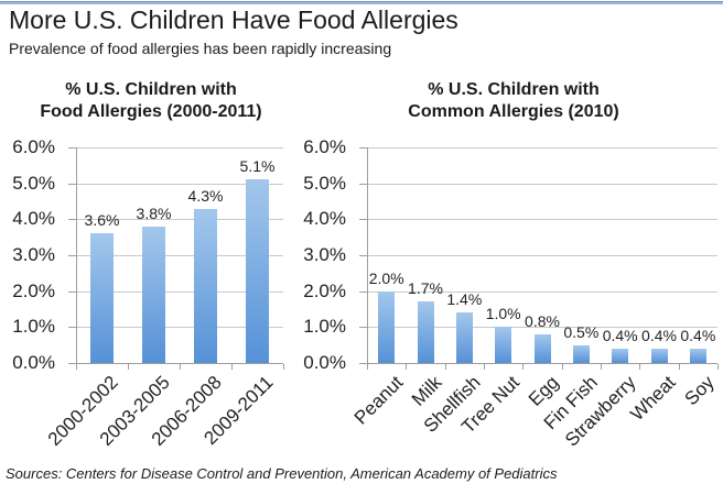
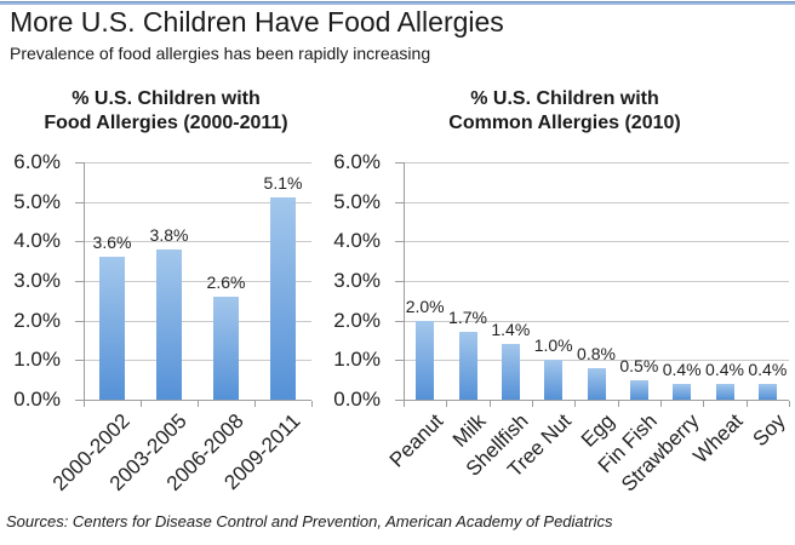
% U.S. Children with Food Allergies (2000-2011)/2006-2008: 4.3% -> 2.6%
